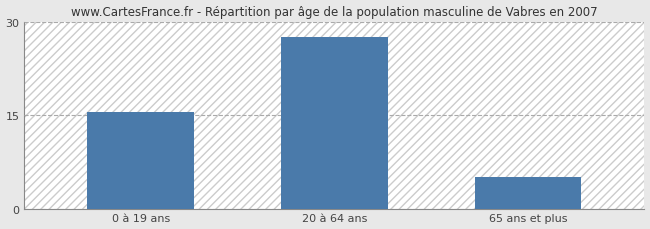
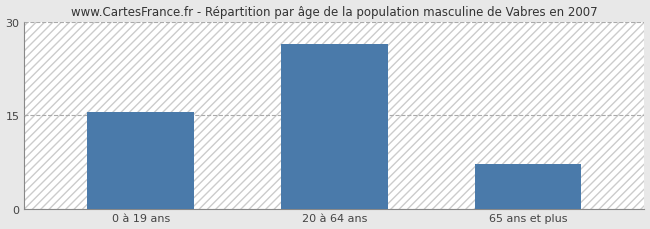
20 à 64 ans: 27.5 -> 26.4
65 ans et plus: 5.0 -> 7.2
